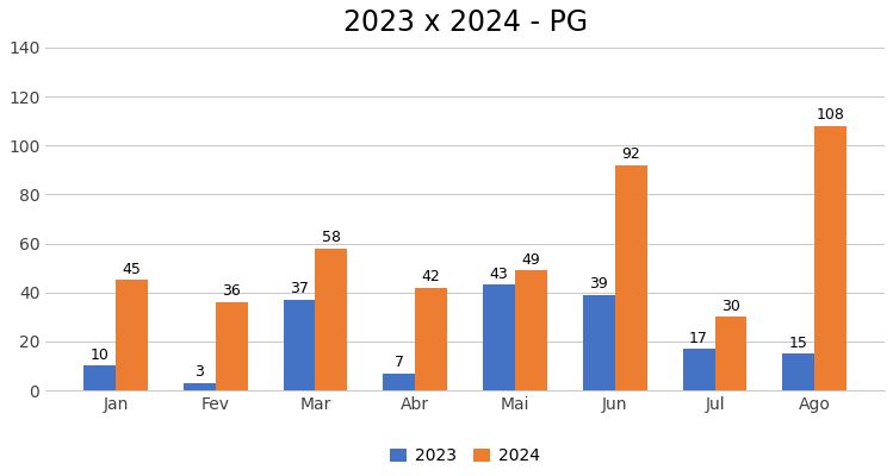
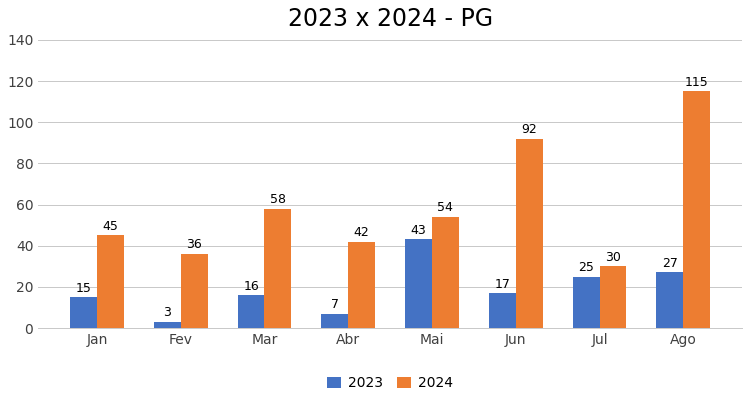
2023/Jan: 10 -> 15
2023/Mar: 37 -> 16
2024/Mai: 49 -> 54
2023/Jun: 39 -> 17
2023/Jul: 17 -> 25
2023/Ago: 15 -> 27
2024/Ago: 108 -> 115
